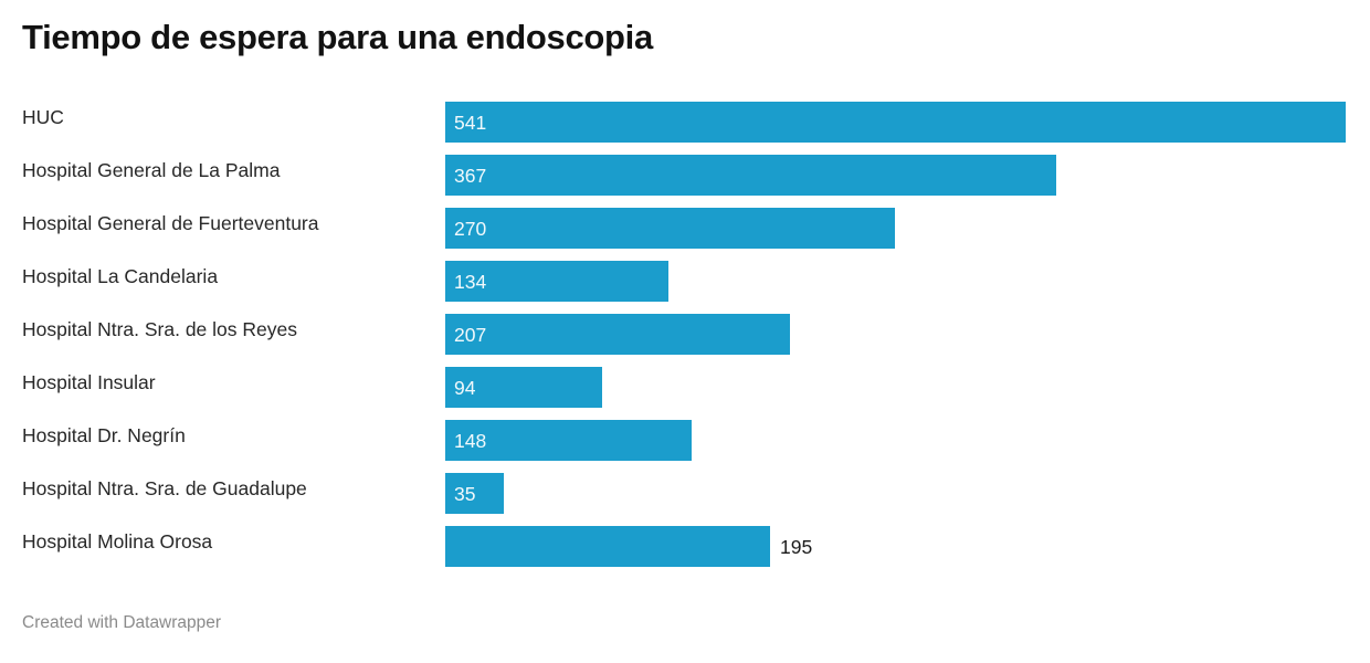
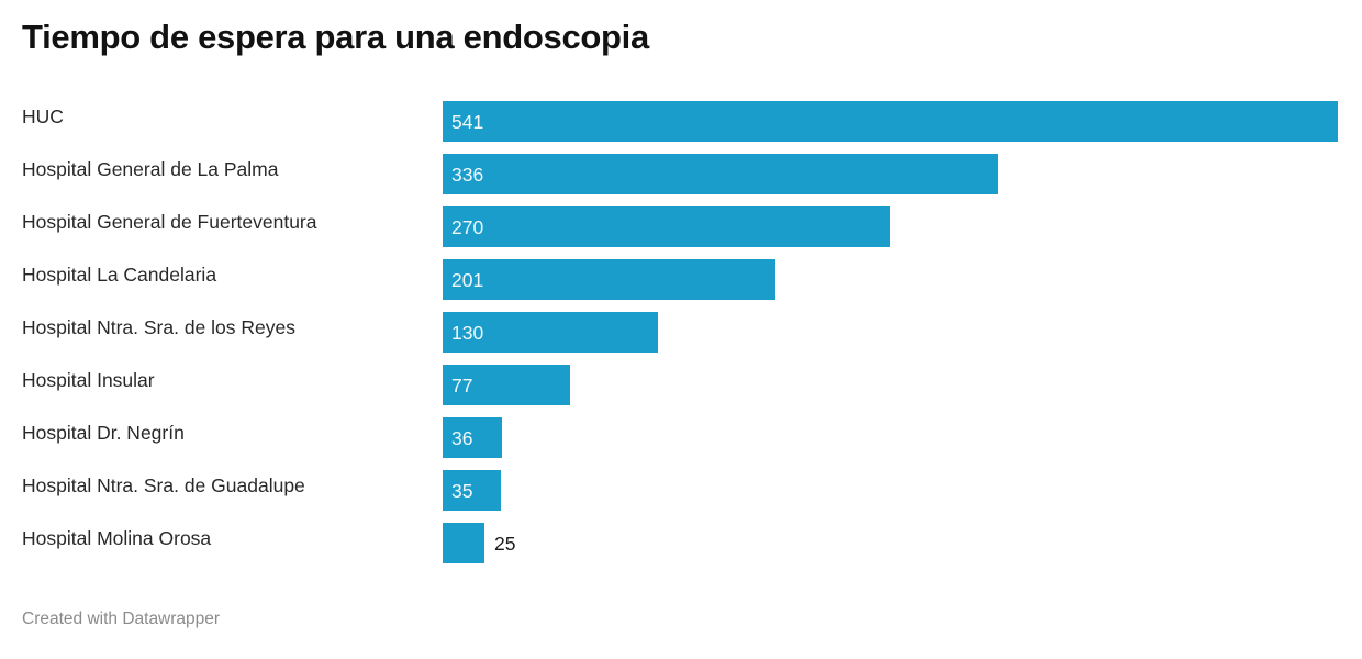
Hospital General de La Palma: 367 -> 336
Hospital La Candelaria: 134 -> 201
Hospital Ntra. Sra. de los Reyes: 207 -> 130
Hospital Insular: 94 -> 77
Hospital Dr. Negrín: 148 -> 36
Hospital Molina Orosa: 195 -> 25
